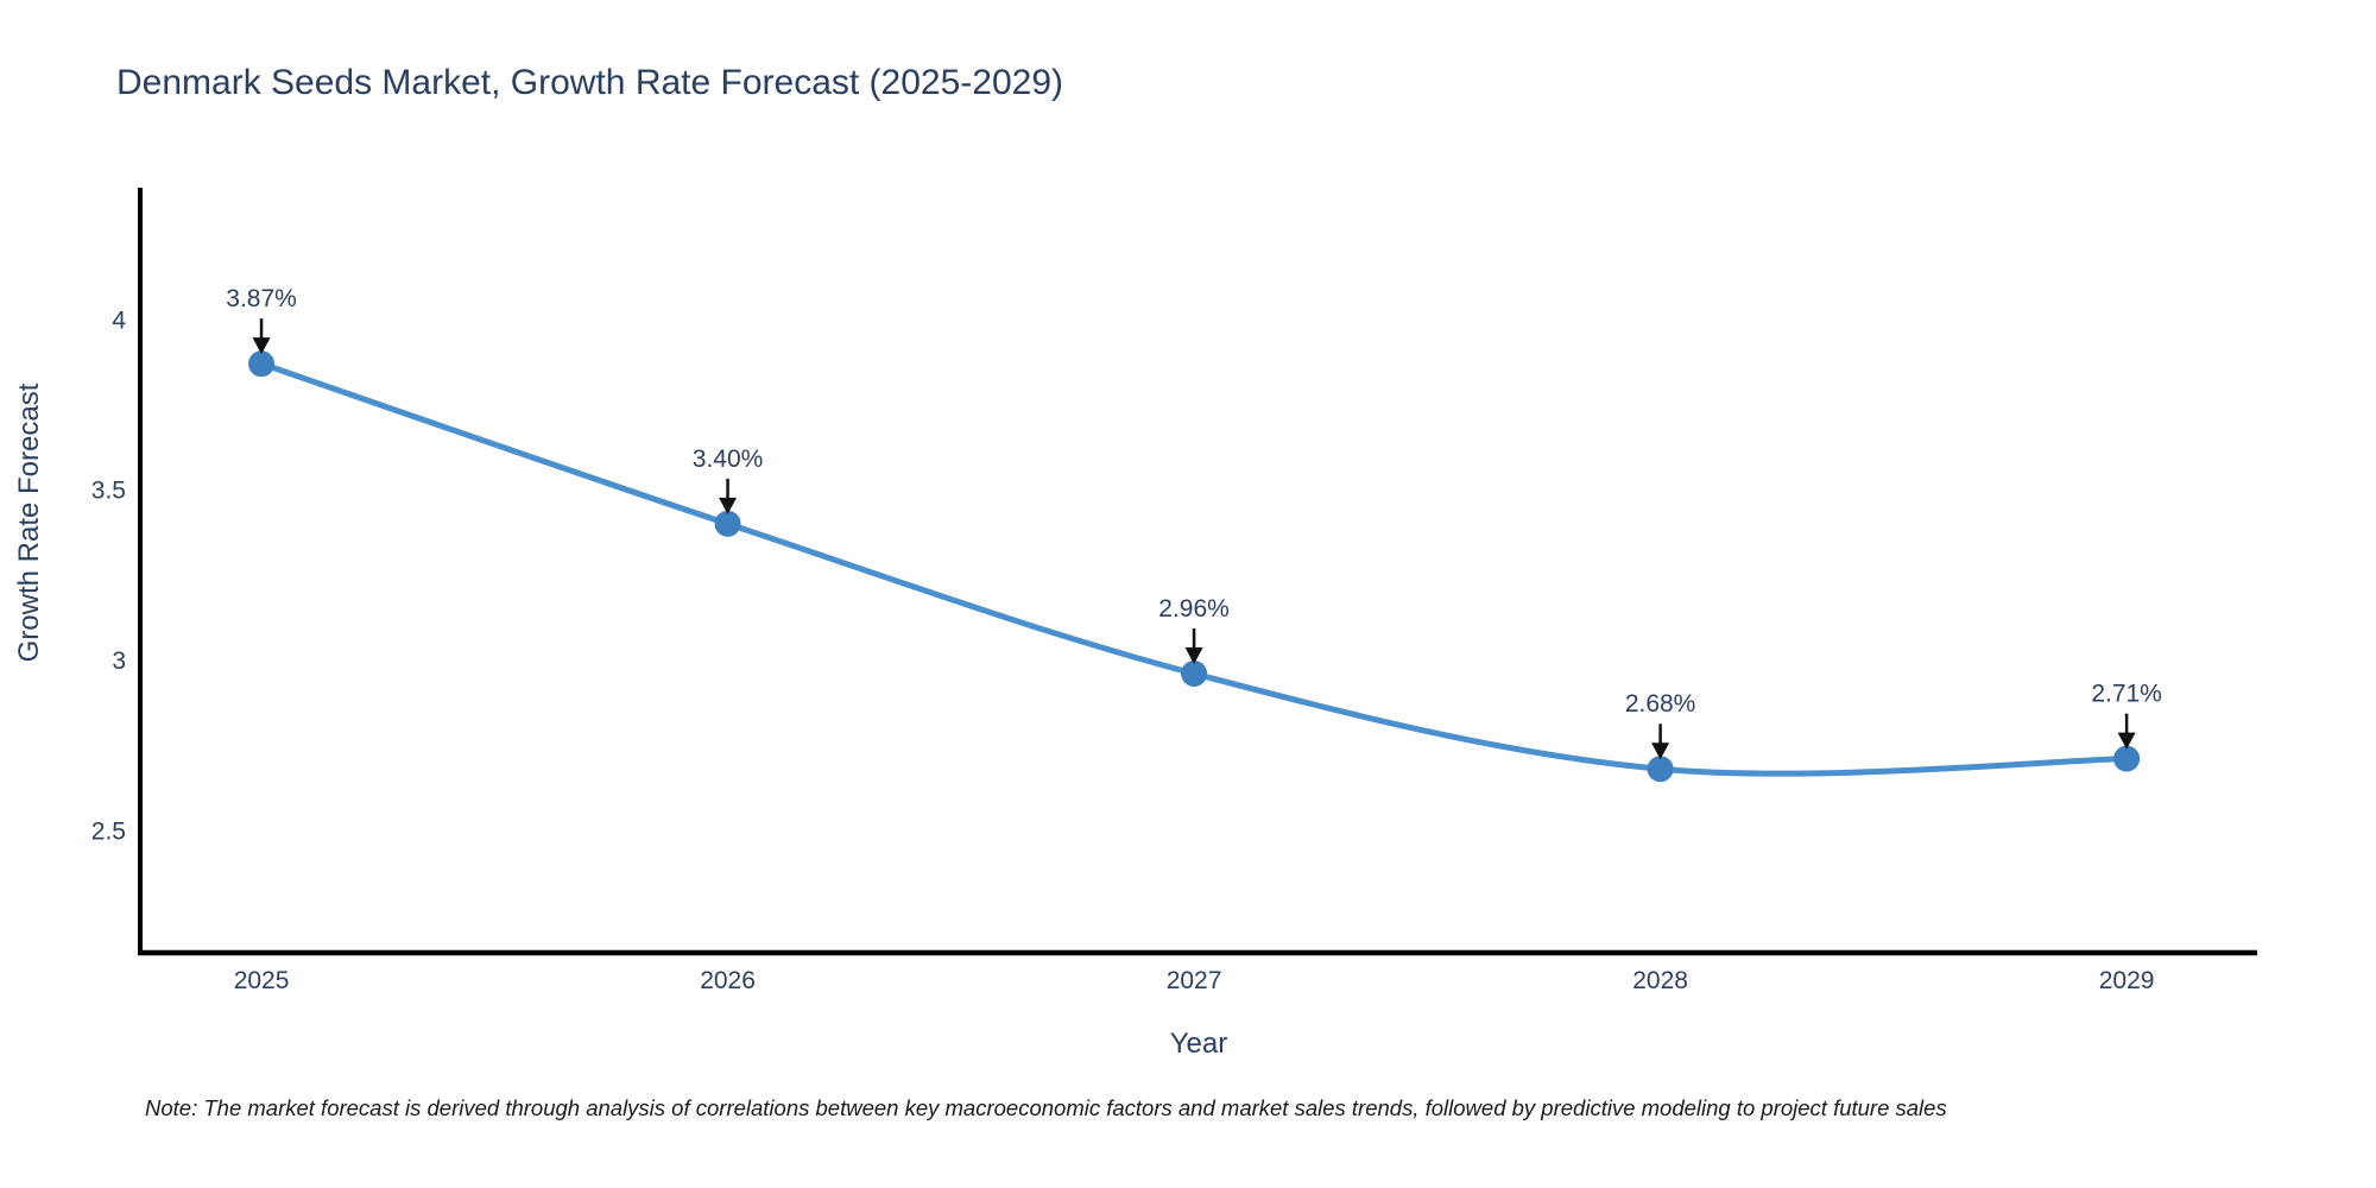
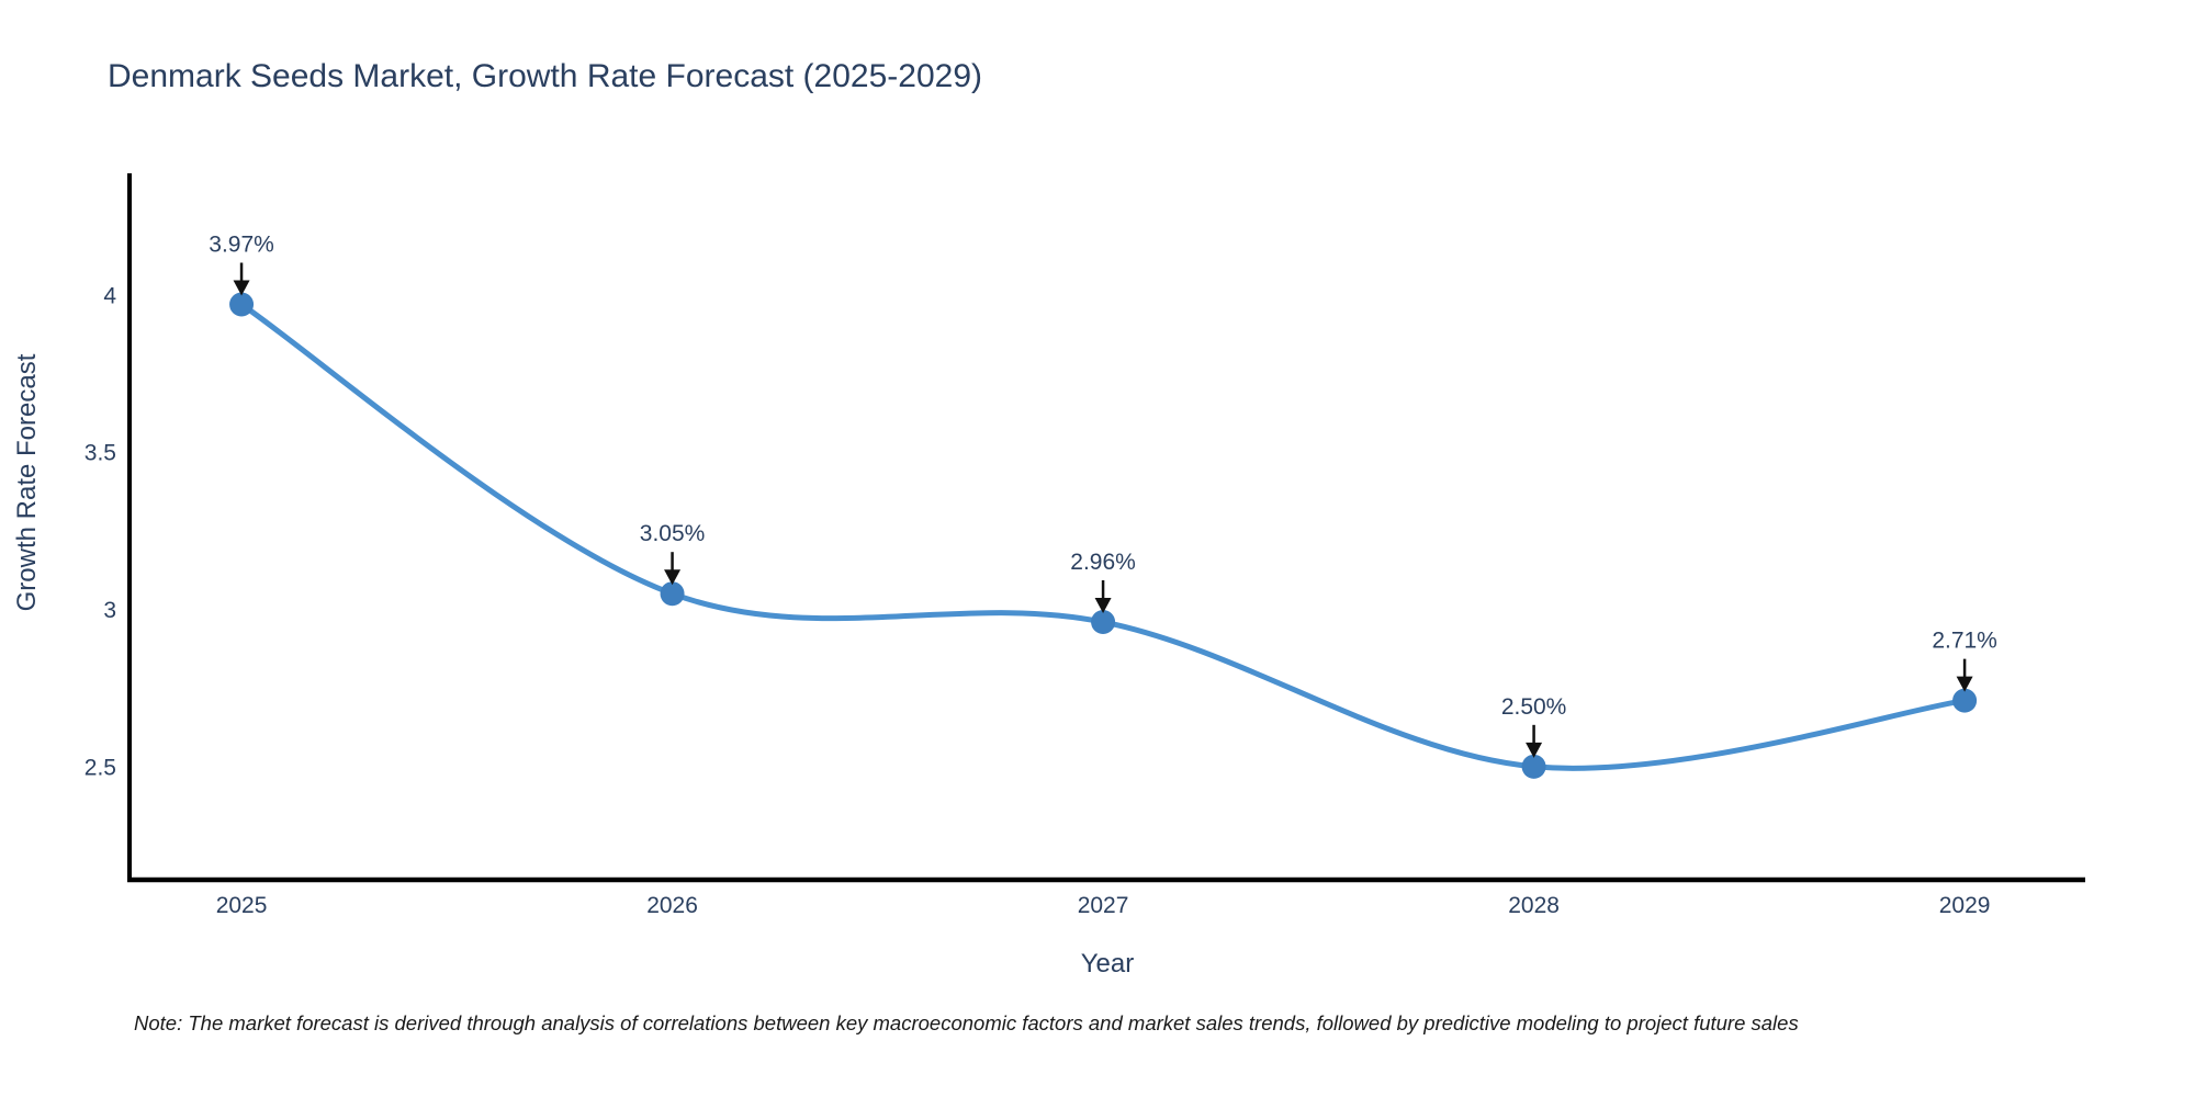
2025: 3.87% -> 3.97%
2026: 3.40% -> 3.05%
2028: 2.68% -> 2.50%
